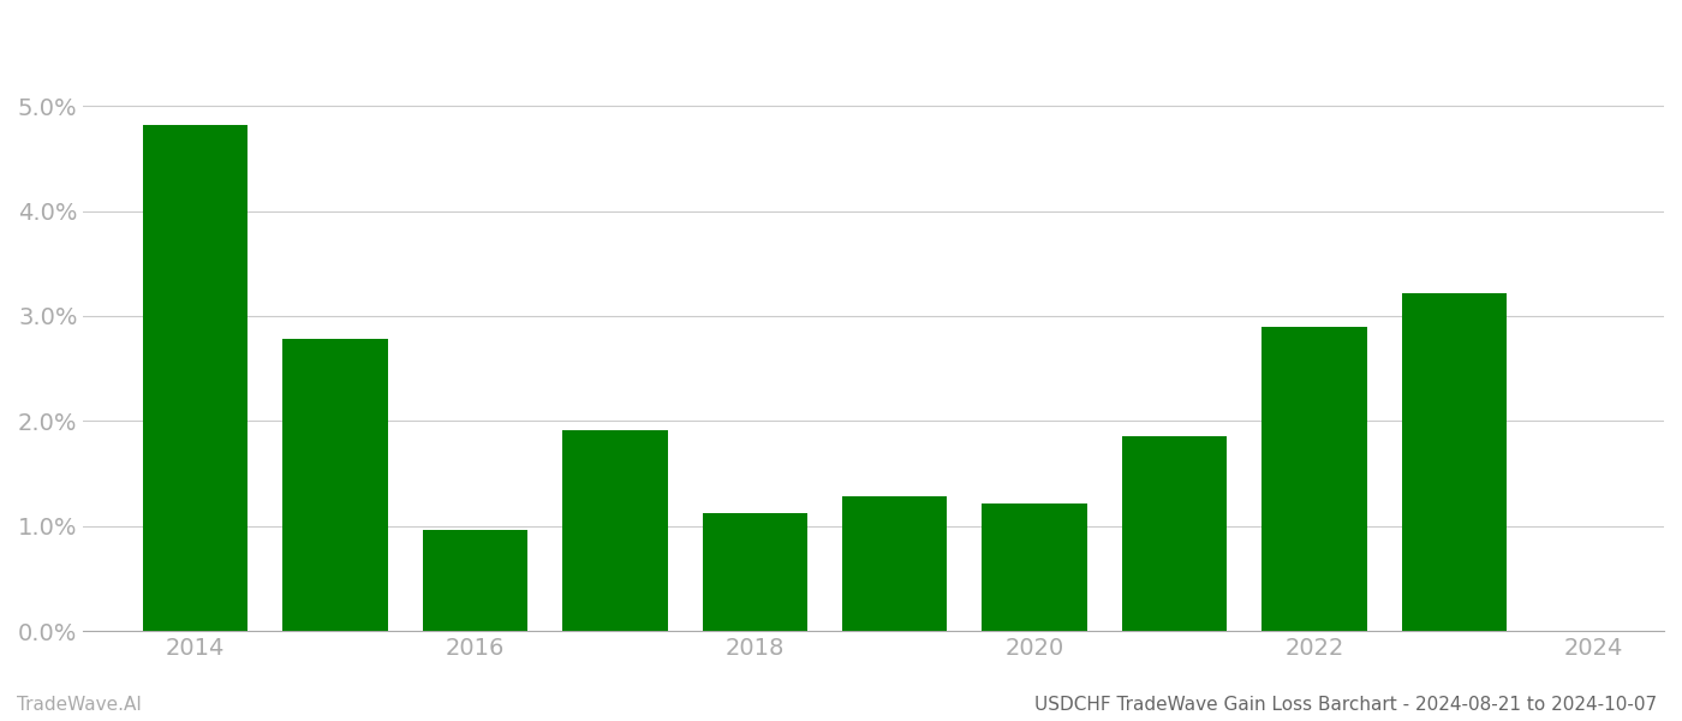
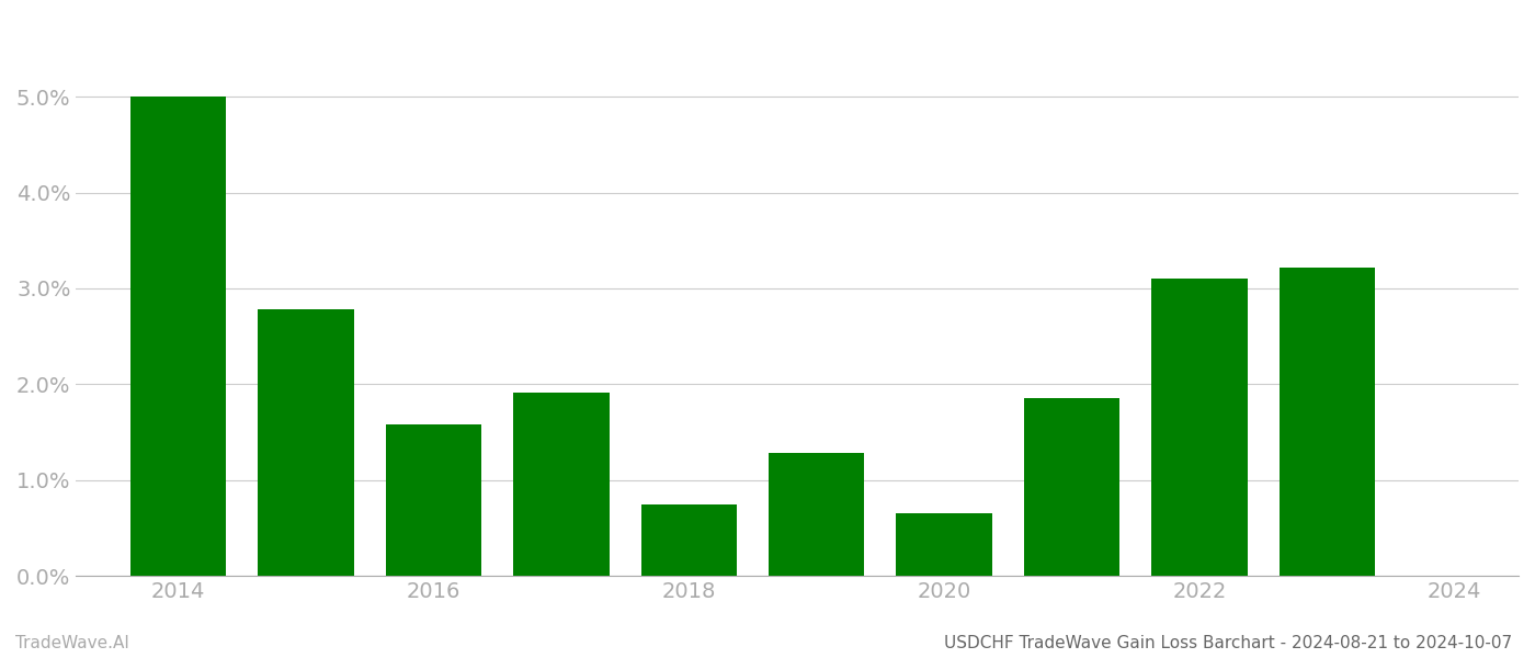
2014: 4.82% -> 5.00%
2016: 0.96% -> 1.58%
2018: 1.12% -> 0.75%
2020: 1.22% -> 0.65%
2022: 2.90% -> 3.10%
